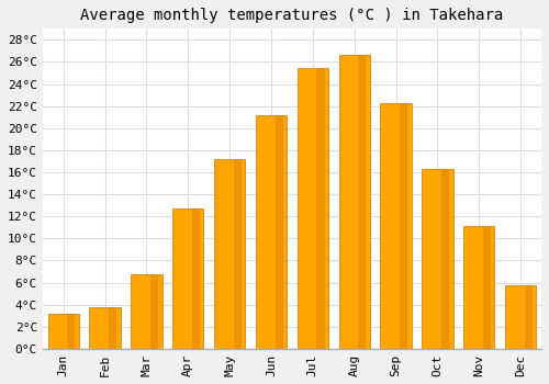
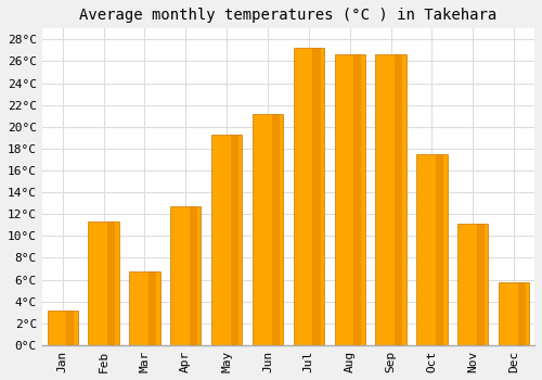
Feb: 3.8°C -> 11.3°C
May: 17.2°C -> 19.3°C
Jul: 25.4°C -> 27.2°C
Sep: 22.3°C -> 26.6°C
Oct: 16.3°C -> 17.5°C
